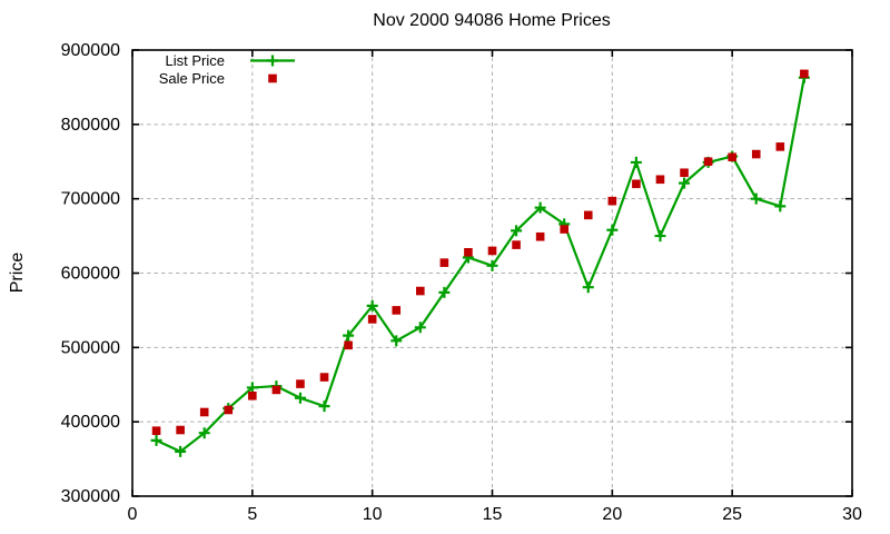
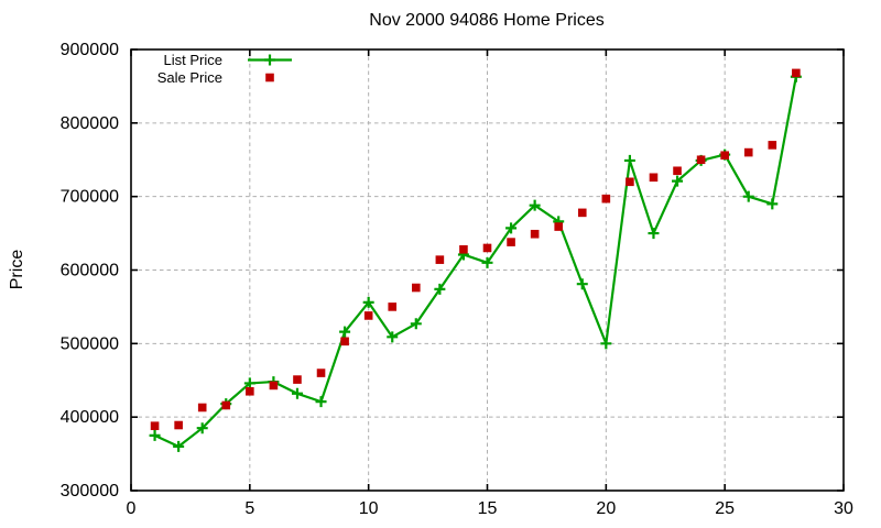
List Price/20: 660000 -> 500000
